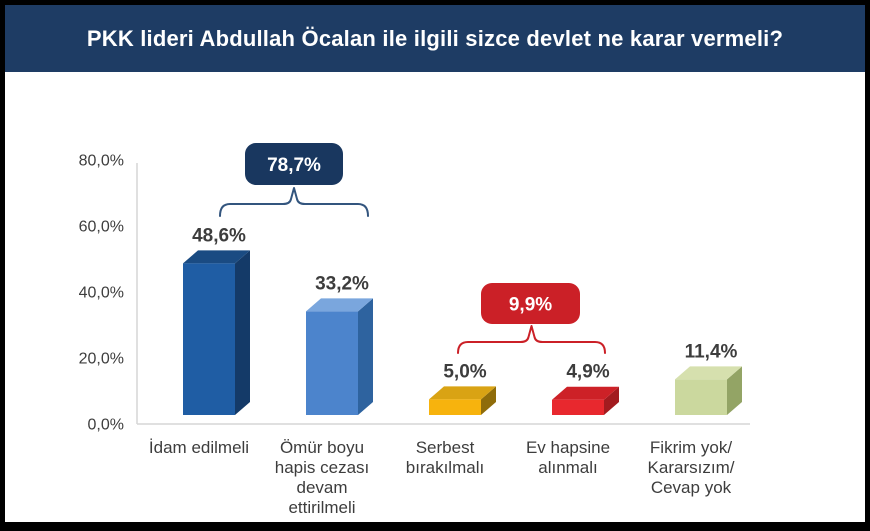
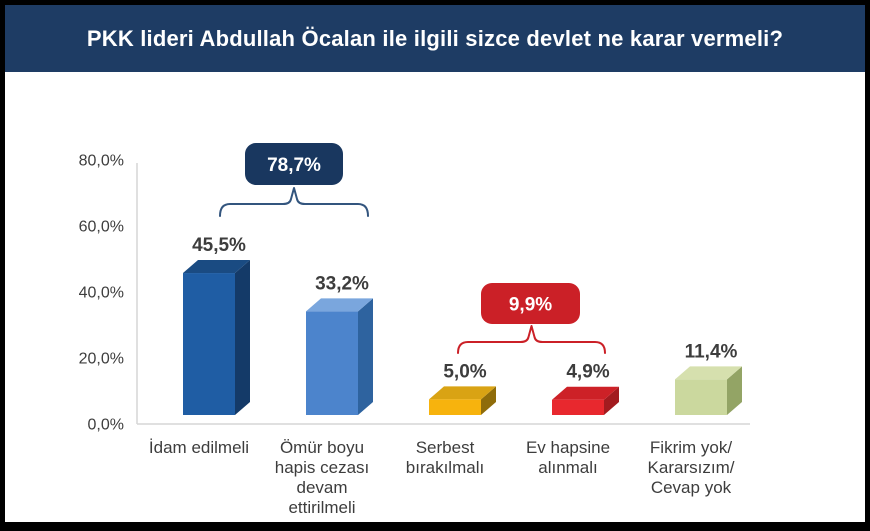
İdam edilmeli: 48,6% -> 45,5%
